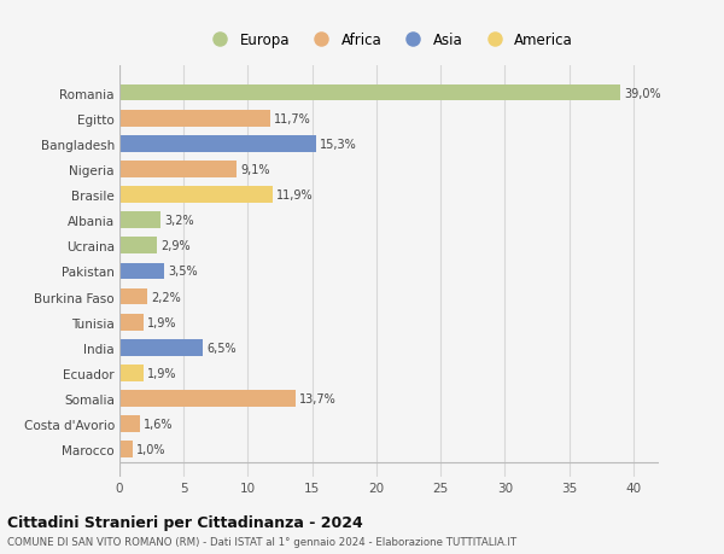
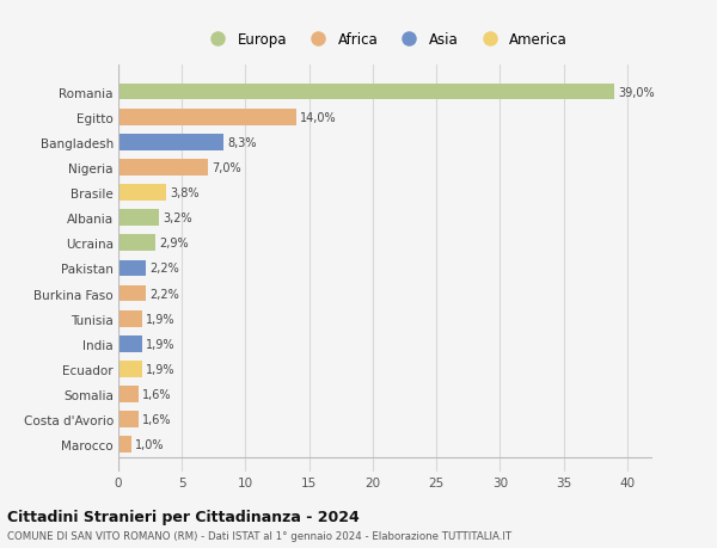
Egitto: 11,7% -> 14,0%
Bangladesh: 15,3% -> 8,3%
Nigeria: 9,1% -> 7,0%
Brasile: 11,9% -> 3,8%
Pakistan: 3,5% -> 2,2%
India: 6,5% -> 1,9%
Somalia: 13,7% -> 1,6%
